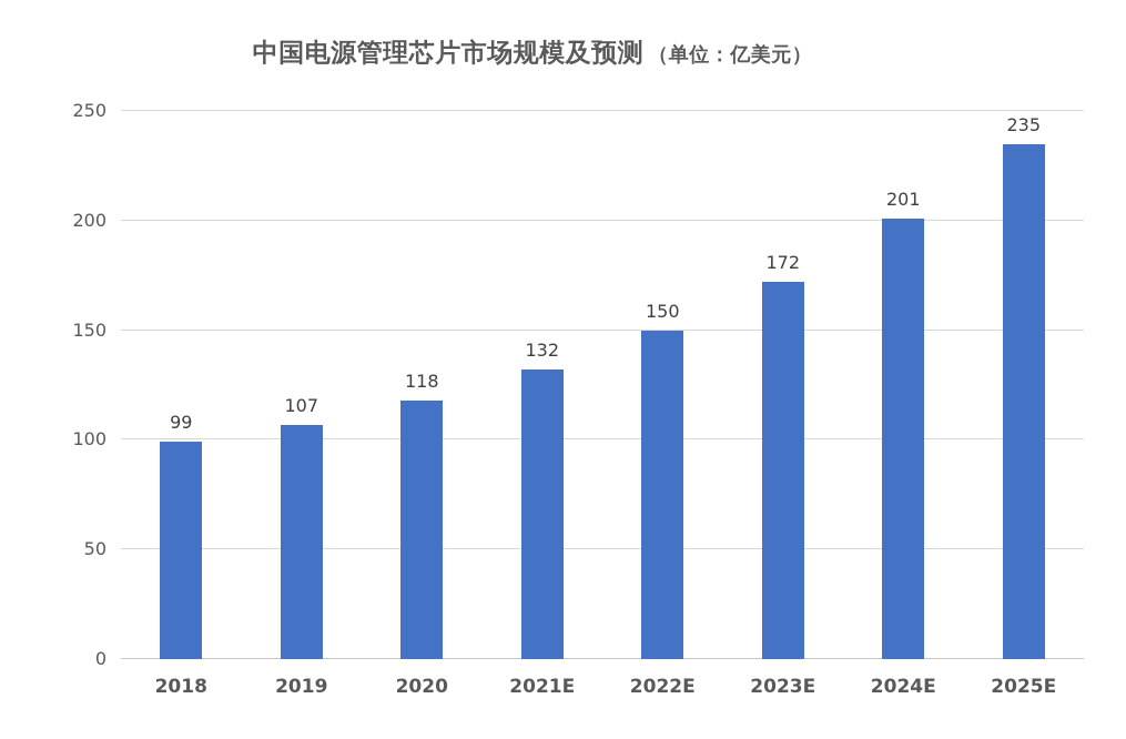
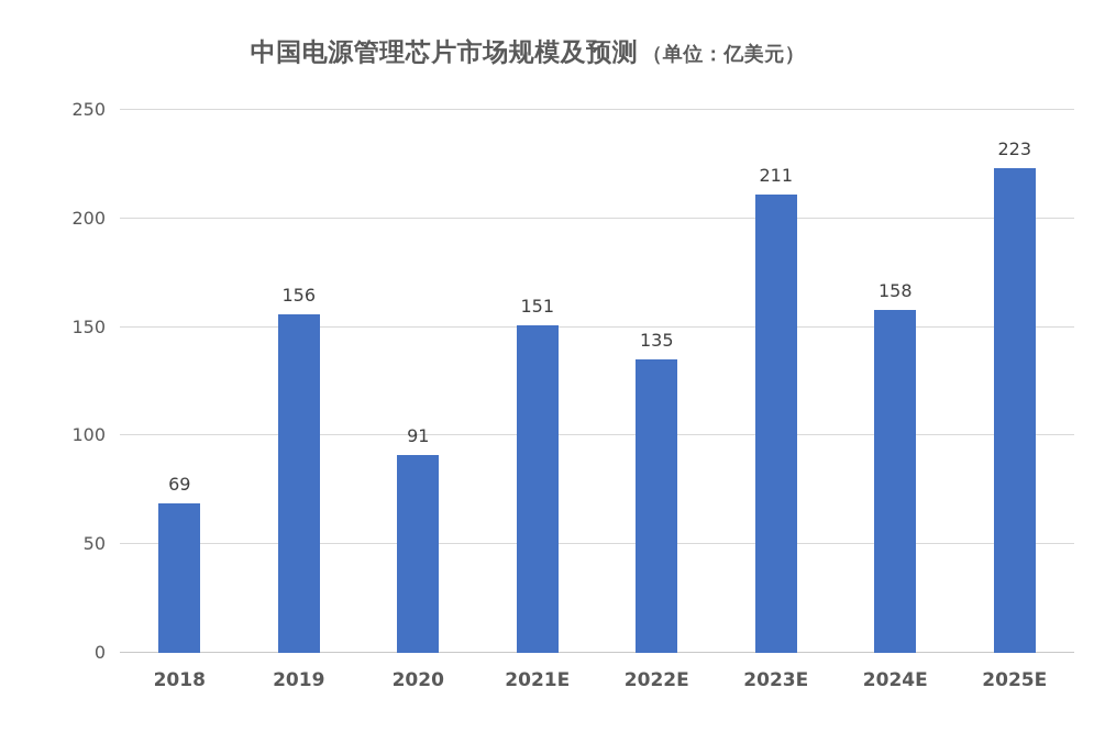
2018: 99 -> 69
2019: 107 -> 156
2020: 118 -> 91
2021E: 132 -> 151
2022E: 150 -> 135
2023E: 172 -> 211
2024E: 201 -> 158
2025E: 235 -> 223
